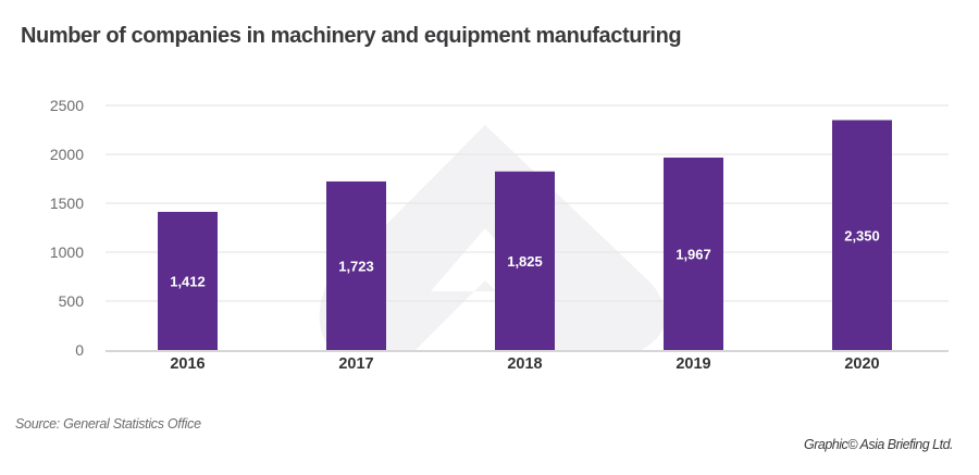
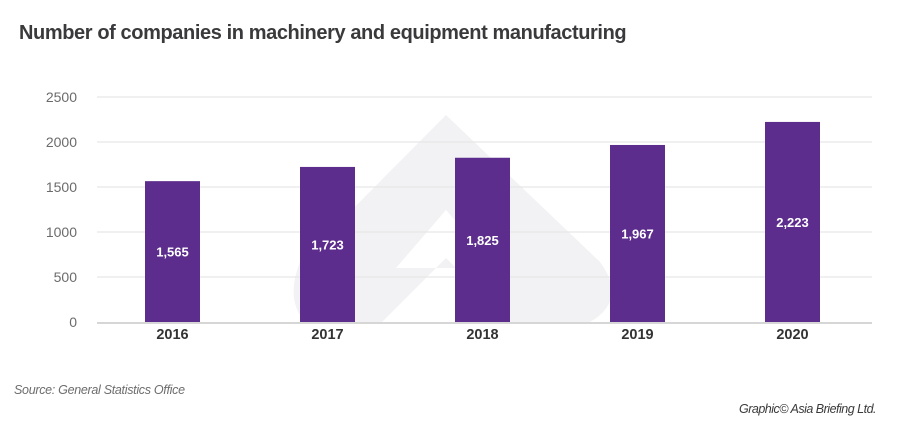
2016: 1,412 -> 1,565
2020: 2,350 -> 2,223
